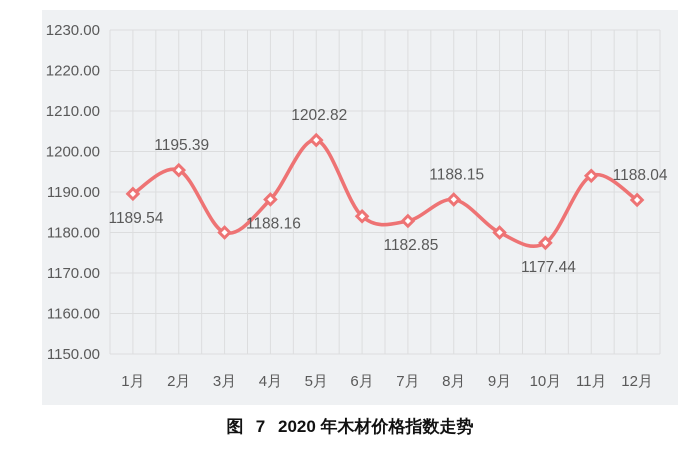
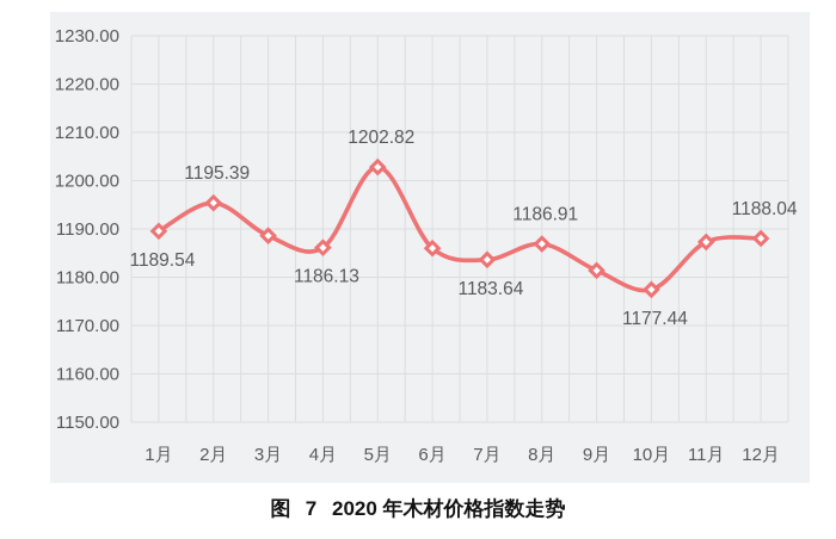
3月: 1180 -> 1189
4月: 1188.16 -> 1186.13
6月: 1184 -> 1186
7月: 1182.85 -> 1183.64
8月: 1188.15 -> 1186.91
9月: 1180 -> 1181
11月: 1194 -> 1187
